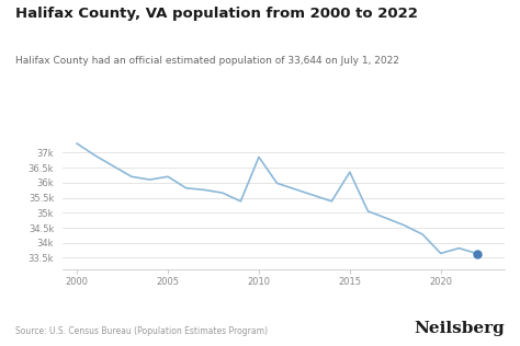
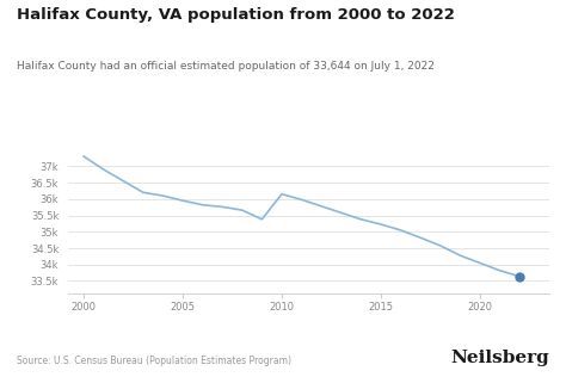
2005: 36.20k -> 35.95k
2010: 36.85k -> 36.15k
2015: 36.35k -> 35.23k
2020: 33.65k -> 34.05k
